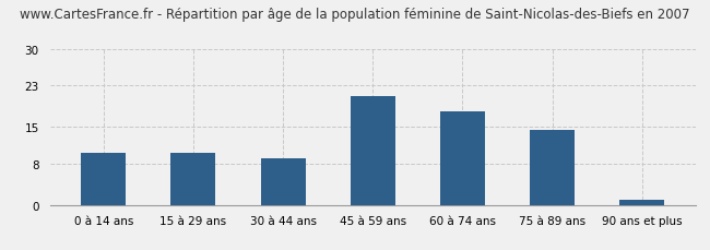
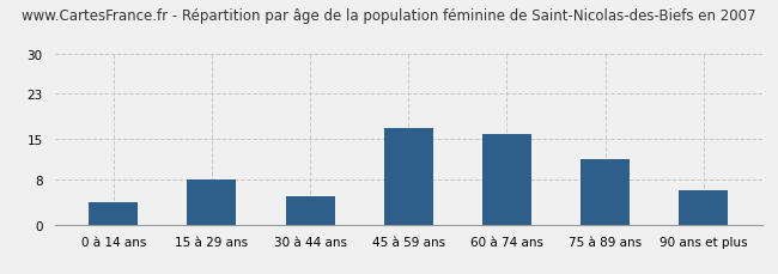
0 à 14 ans: 10.0 -> 4.0
15 à 29 ans: 10.0 -> 8.0
30 à 44 ans: 9.0 -> 5.0
45 à 59 ans: 21.0 -> 17.0
60 à 74 ans: 18.0 -> 16.0
75 à 89 ans: 14.5 -> 11.5
90 ans et plus: 1.0 -> 6.0
